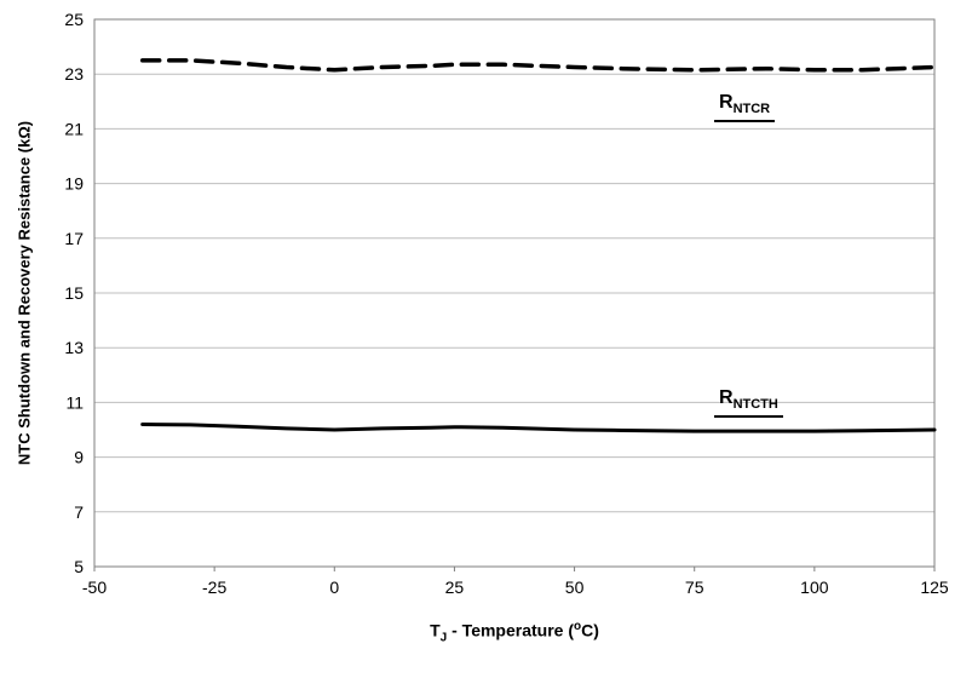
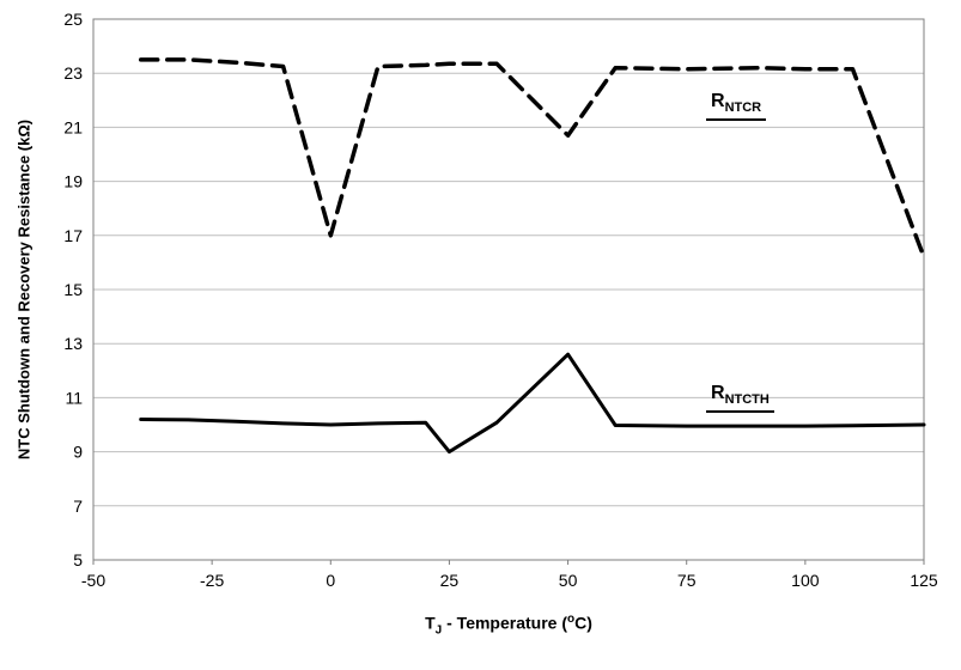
RNTCR/0: 23.1 -> 17.0
RNTCTH/25: 10.1 -> 9.0
RNTCR/50: 23.2 -> 20.7
RNTCTH/50: 10.0 -> 12.6
RNTCR/125: 23.2 -> 16.2
